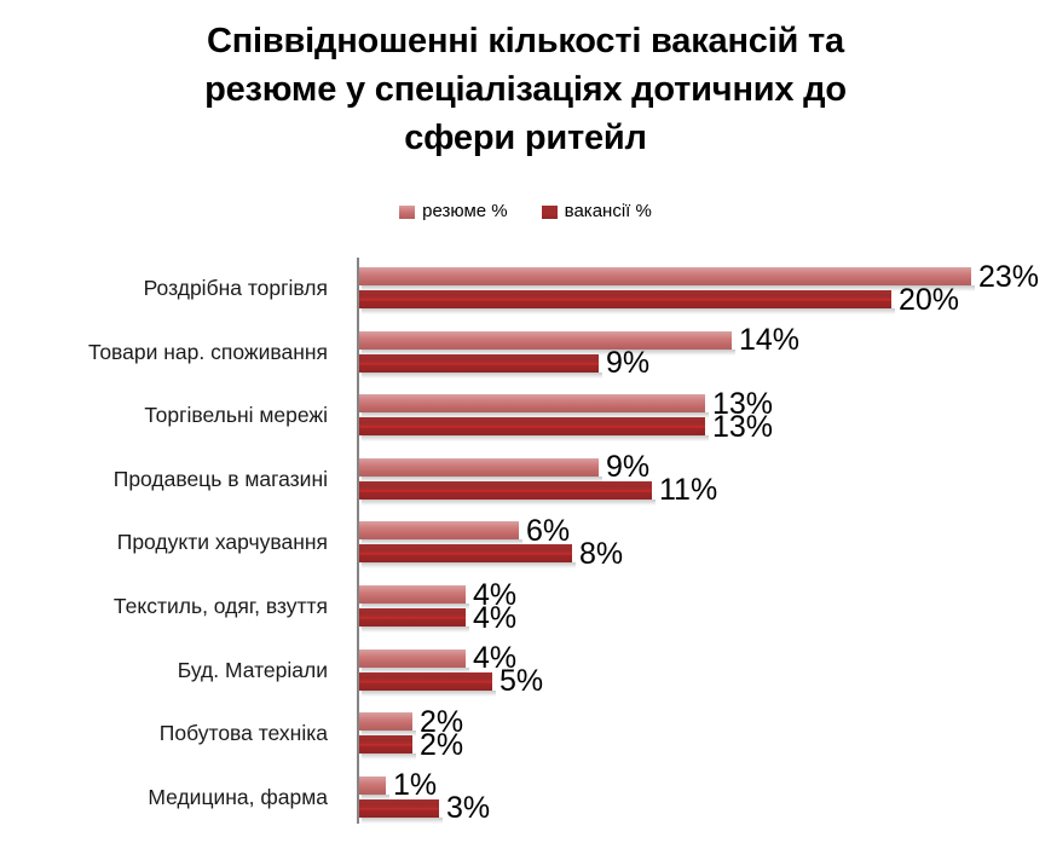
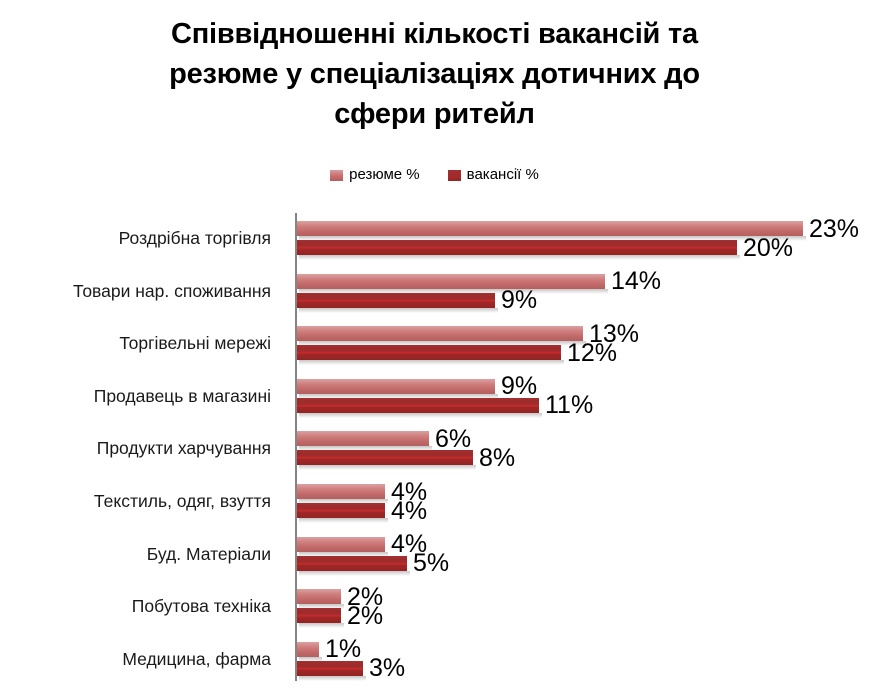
вакансії %/Торгівельні мережі: 13% -> 12%
